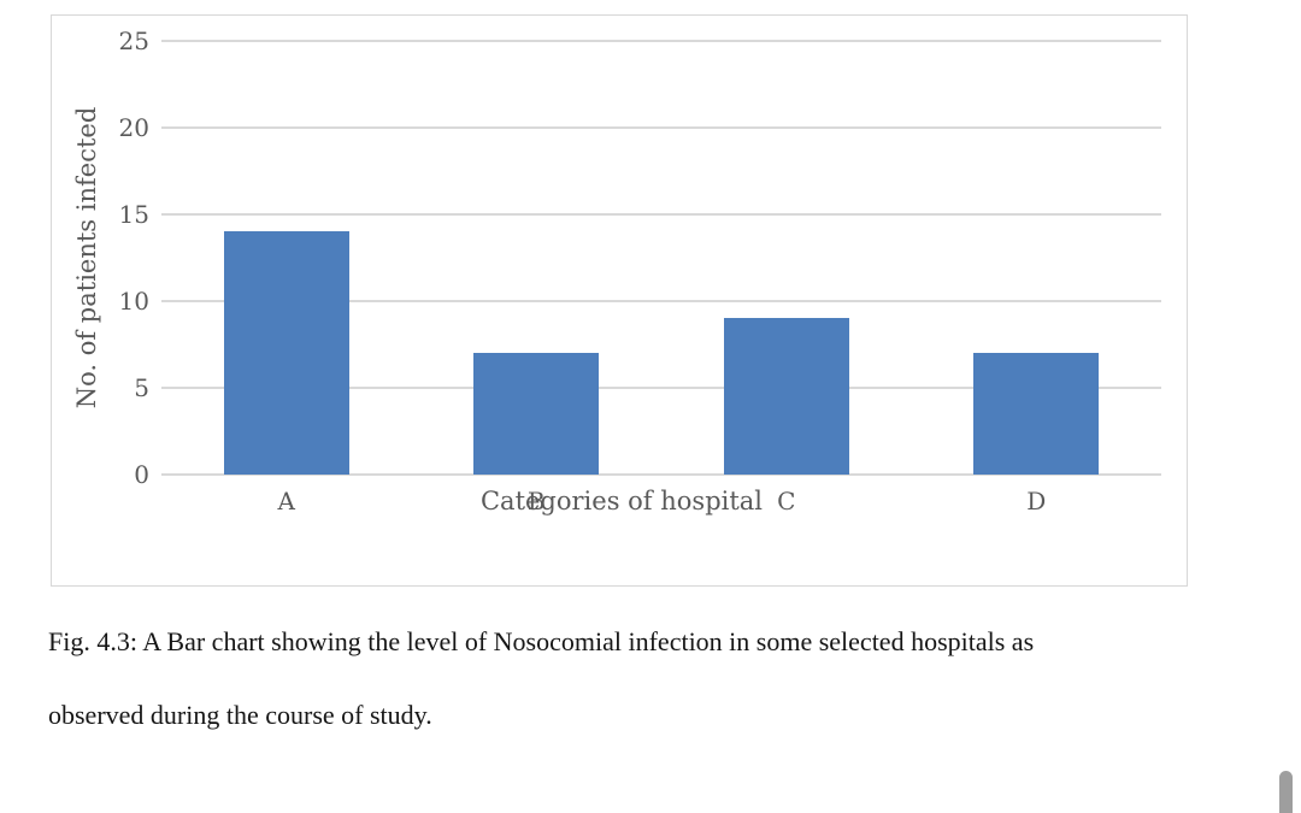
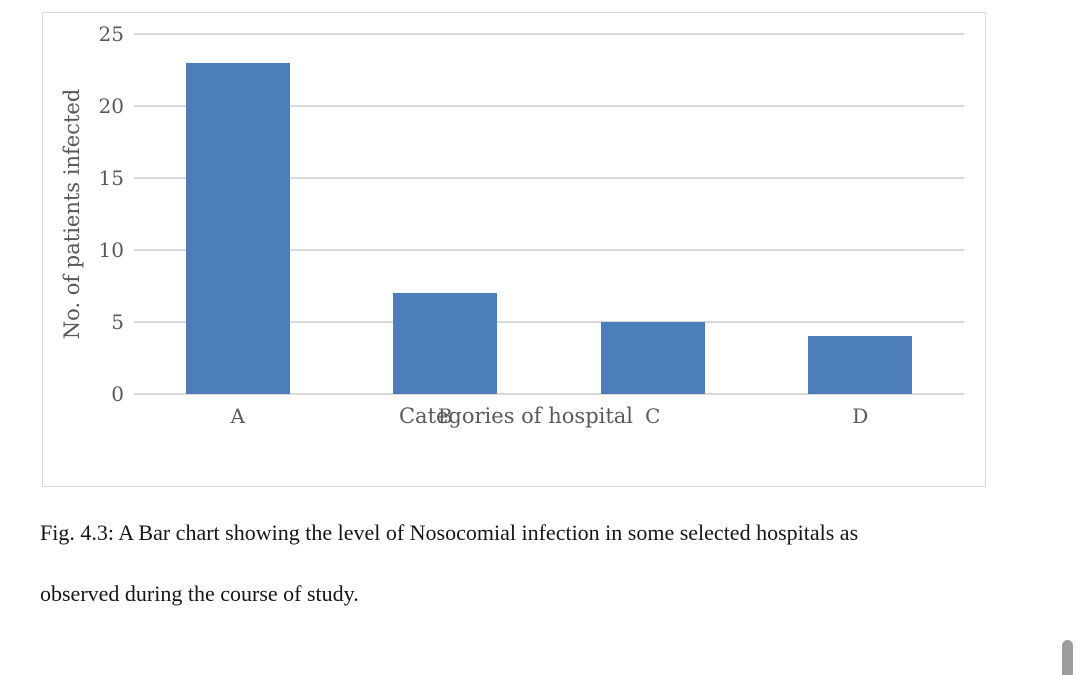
A: 14 -> 23
C: 9 -> 5
D: 7 -> 4
